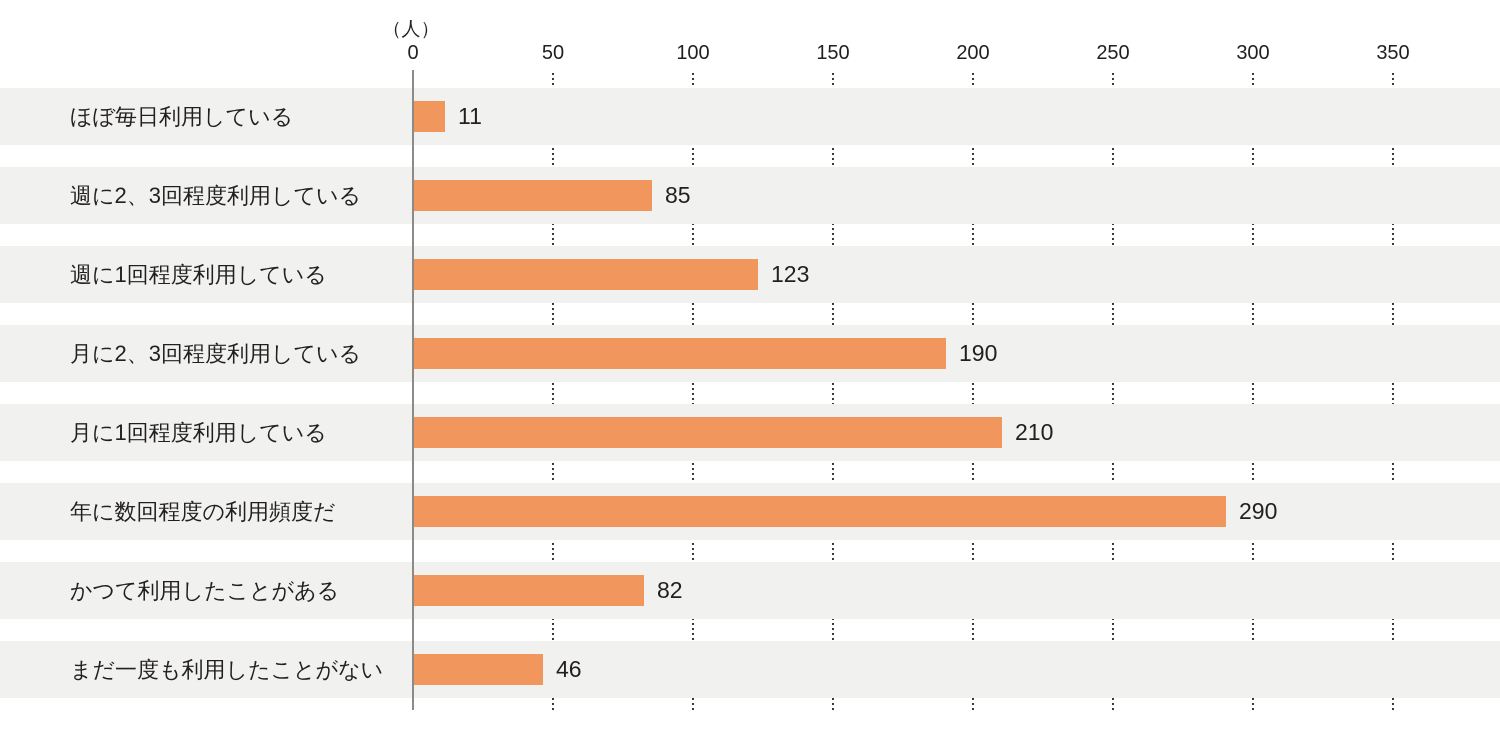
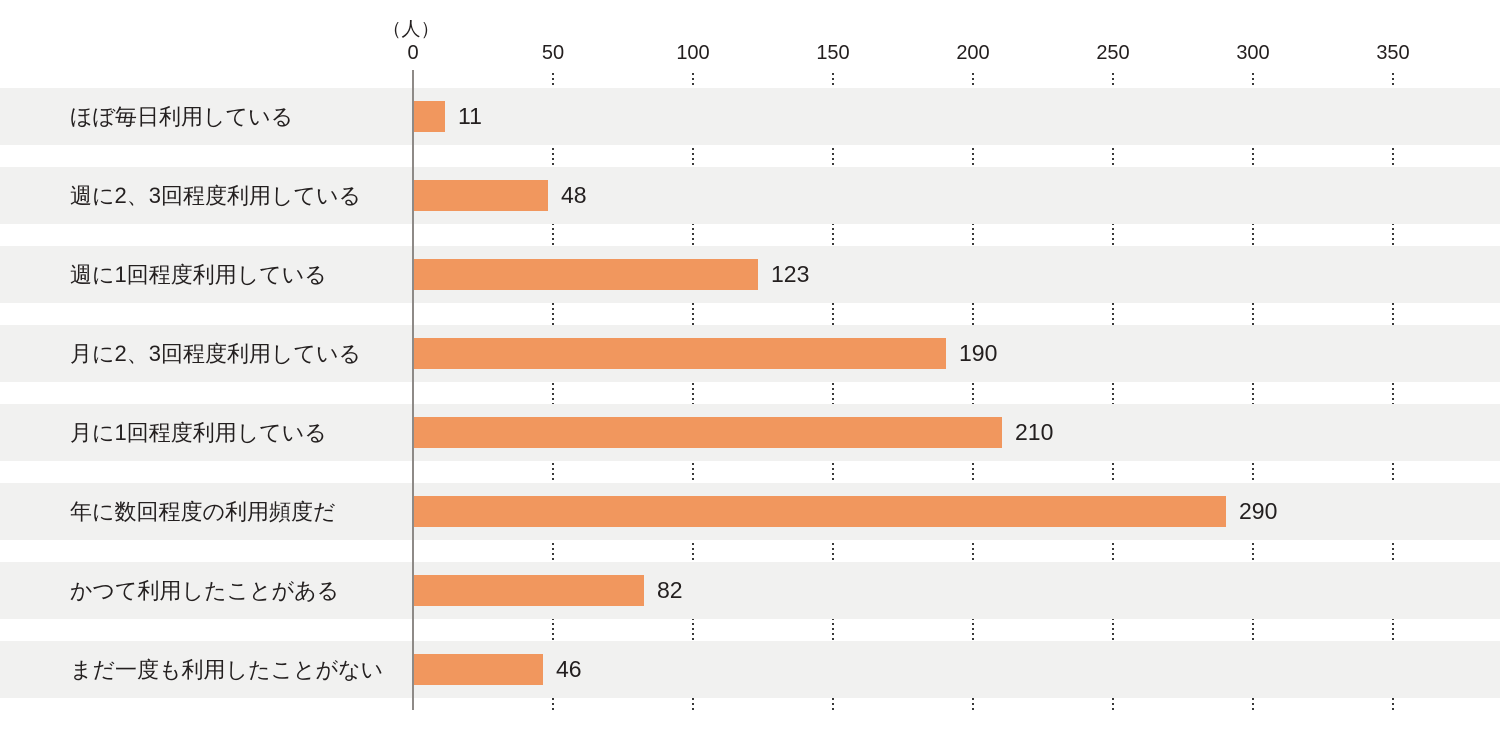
週に2、3回程度利用している: 85 -> 48
